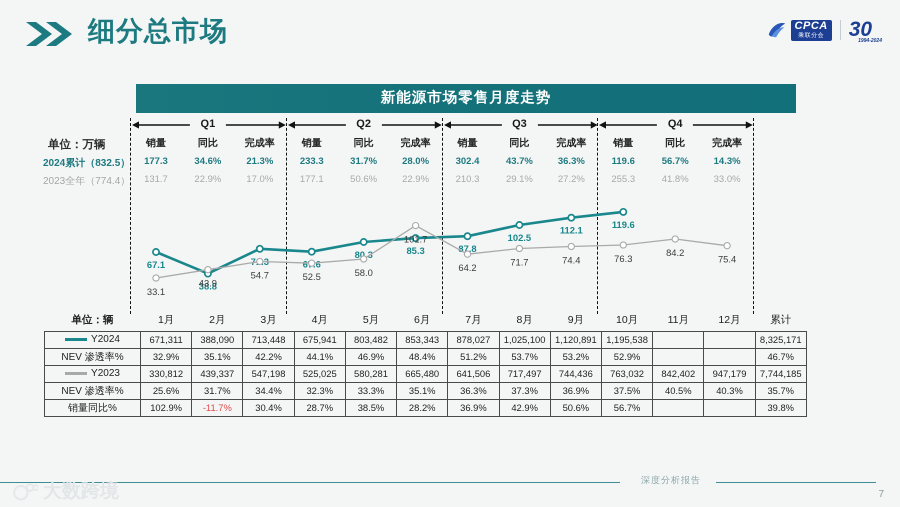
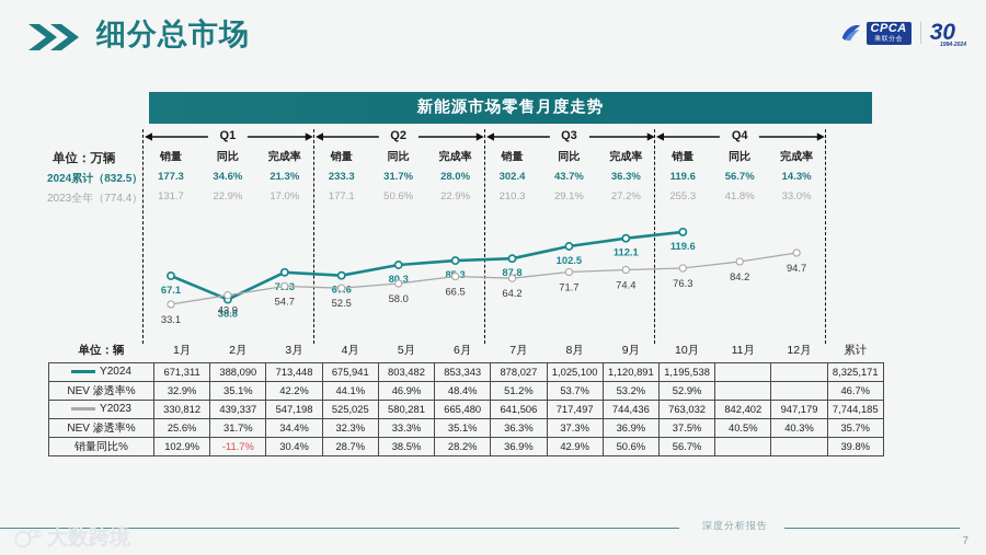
Y2023/6月: 101.7 -> 66.5
Y2023/12月: 75.4 -> 94.7
